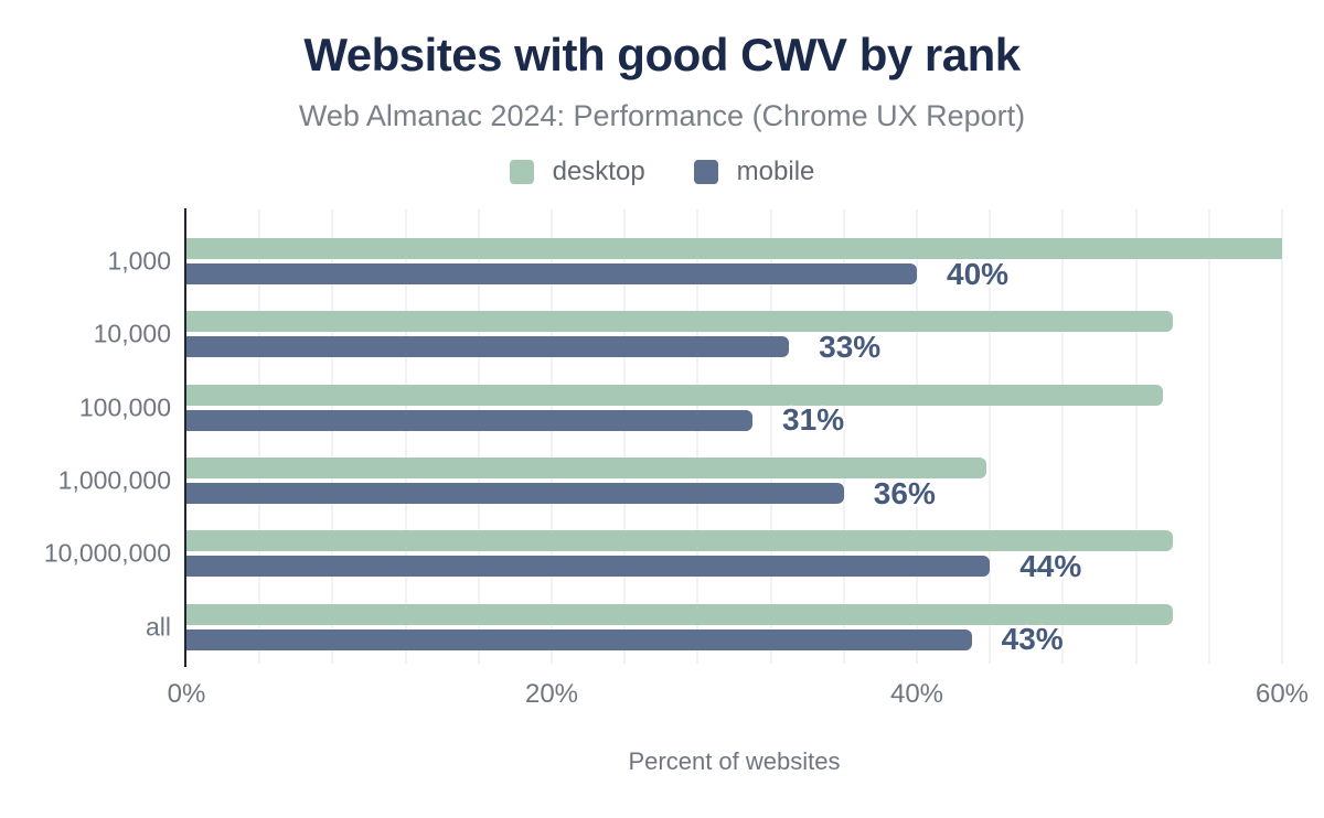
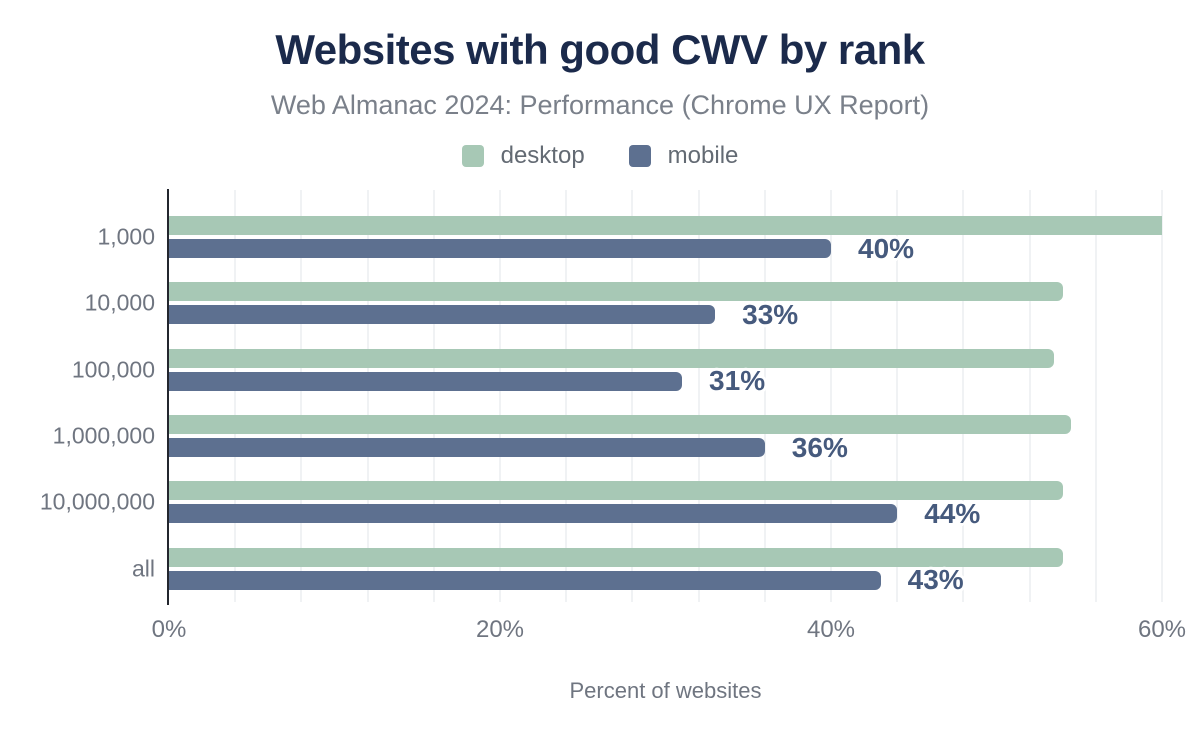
desktop/1,000,000: 43.8% -> 54.5%
